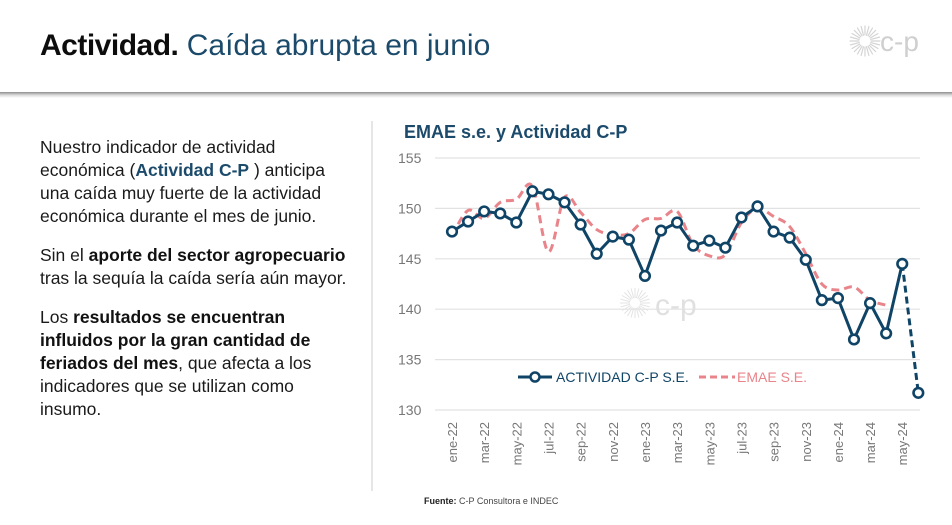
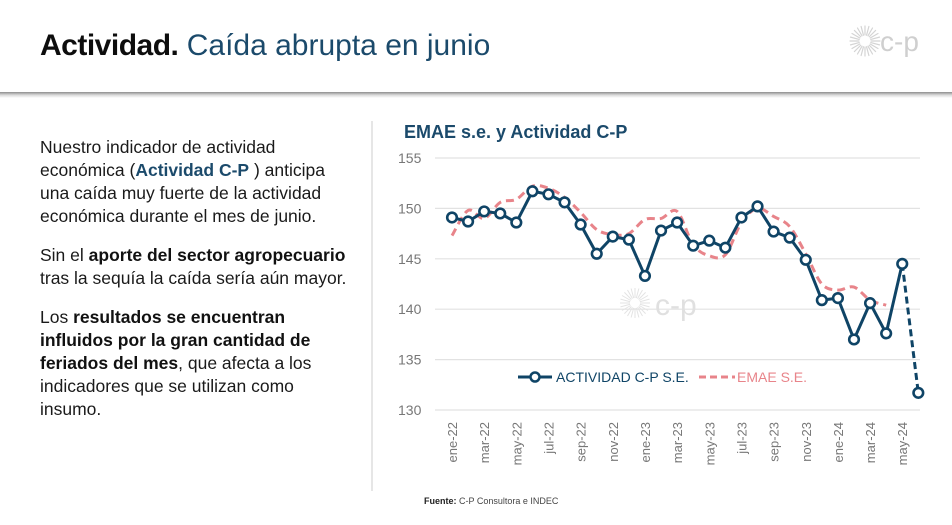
ACTIVIDAD C-P S.E./ene-22: 147.7 -> 149.1
EMAE S.E./jul-22: 145.7 -> 152.0
